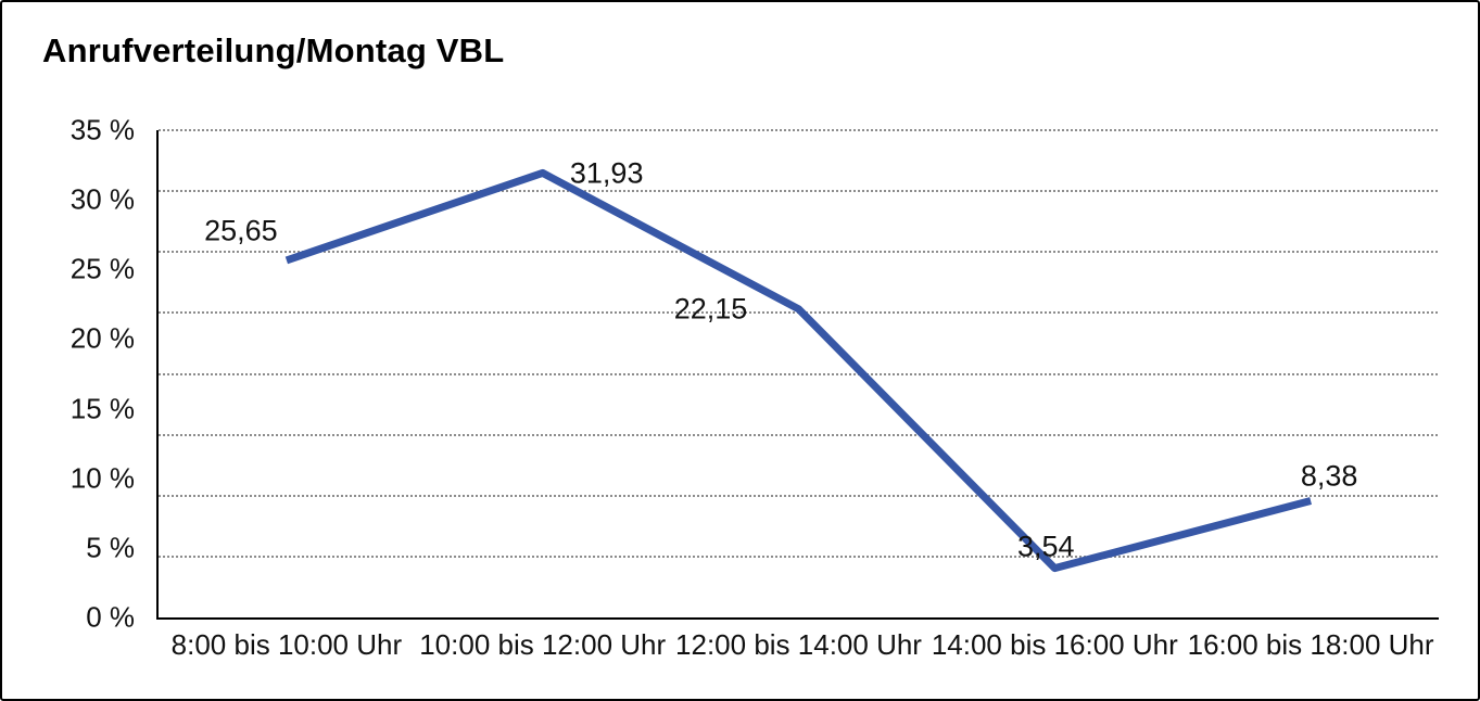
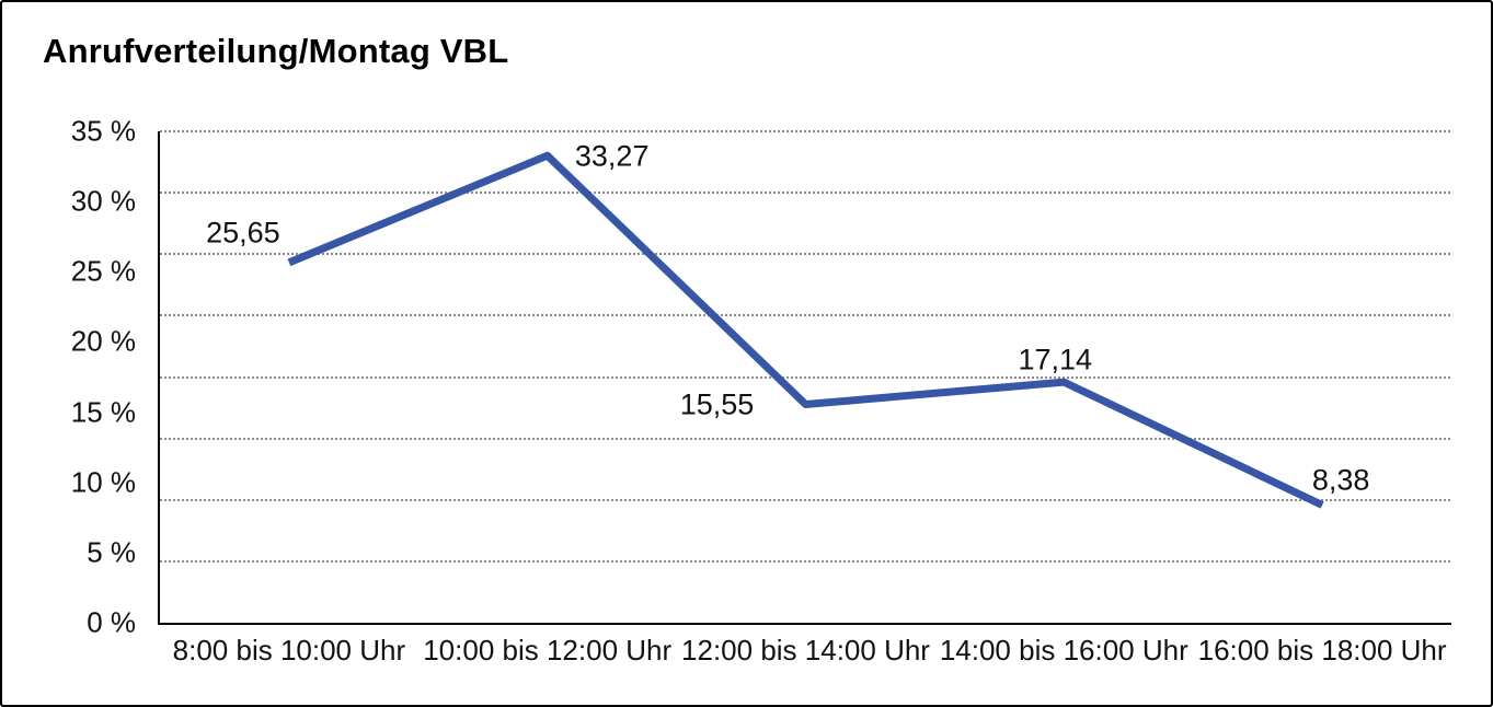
10:00 bis 12:00 Uhr: 31,93 -> 33,27
12:00 bis 14:00 Uhr: 22,15 -> 15,55
14:00 bis 16:00 Uhr: 3,54 -> 17,14
